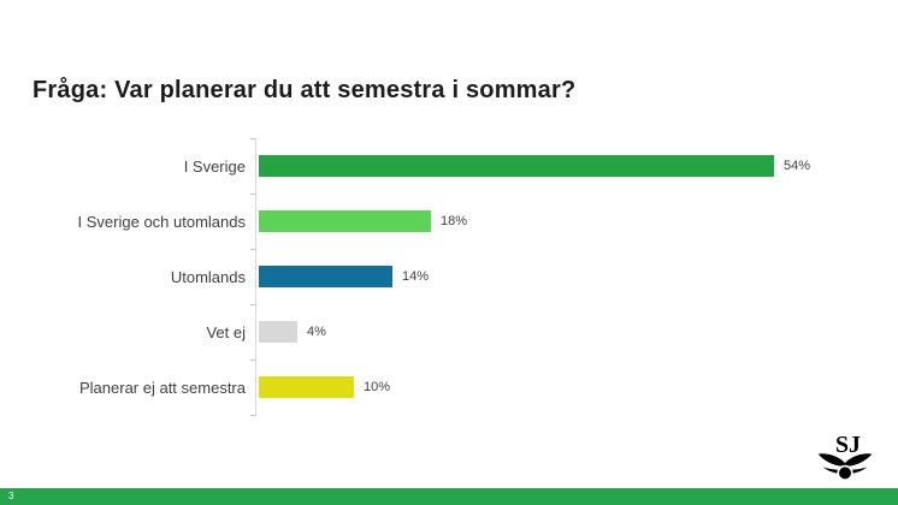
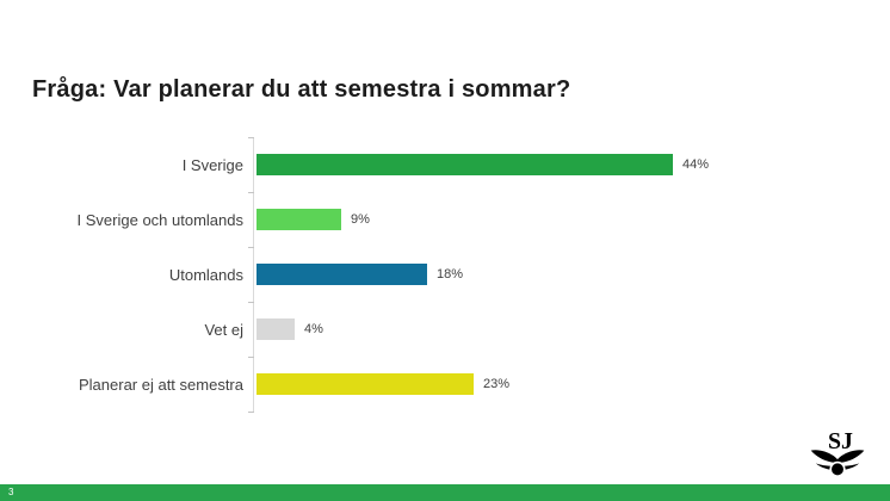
I Sverige: 54% -> 44%
I Sverige och utomlands: 18% -> 9%
Utomlands: 14% -> 18%
Planerar ej att semestra: 10% -> 23%
